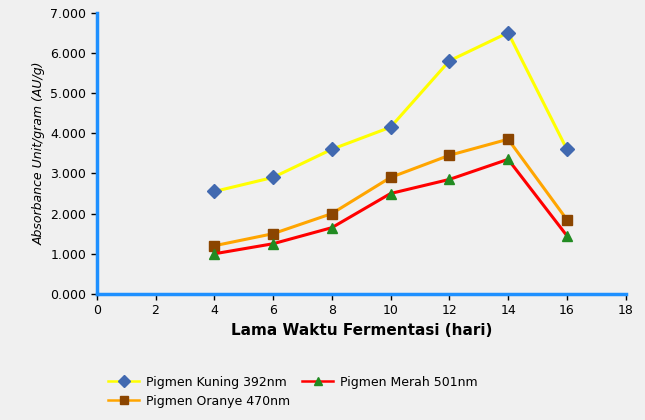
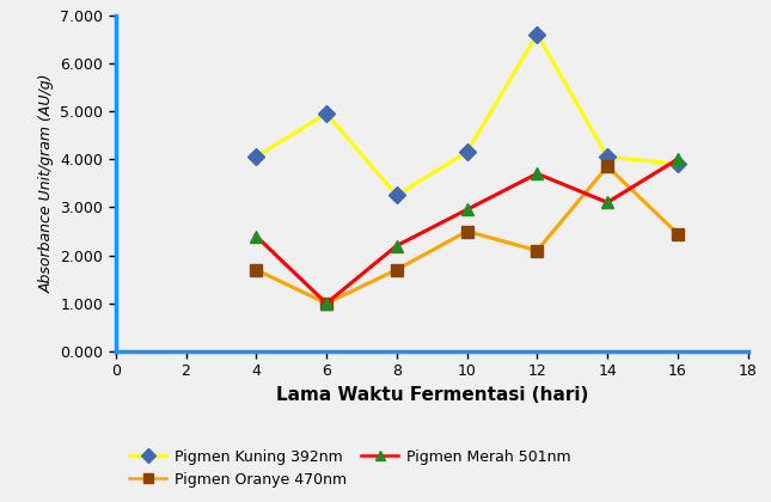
Pigmen Kuning 392nm/4: 2.55 -> 4.05
Pigmen Oranye 470nm/4: 1.20 -> 1.70
Pigmen Merah 501nm/4: 1.00 -> 2.40
Pigmen Kuning 392nm/6: 2.90 -> 4.95
Pigmen Oranye 470nm/6: 1.50 -> 1.00
Pigmen Merah 501nm/6: 1.25 -> 1.00
Pigmen Kuning 392nm/8: 3.60 -> 3.25
Pigmen Oranye 470nm/8: 2.00 -> 1.70
Pigmen Merah 501nm/8: 1.65 -> 2.20
Pigmen Oranye 470nm/10: 2.90 -> 2.50
Pigmen Merah 501nm/10: 2.50 -> 2.95
Pigmen Kuning 392nm/12: 5.80 -> 6.60
Pigmen Oranye 470nm/12: 3.45 -> 2.10
Pigmen Merah 501nm/12: 2.85 -> 3.70
Pigmen Kuning 392nm/14: 6.50 -> 4.05
Pigmen Merah 501nm/14: 3.35 -> 3.10
Pigmen Kuning 392nm/16: 3.60 -> 3.90
Pigmen Oranye 470nm/16: 1.85 -> 2.45
Pigmen Merah 501nm/16: 1.45 -> 4.00
